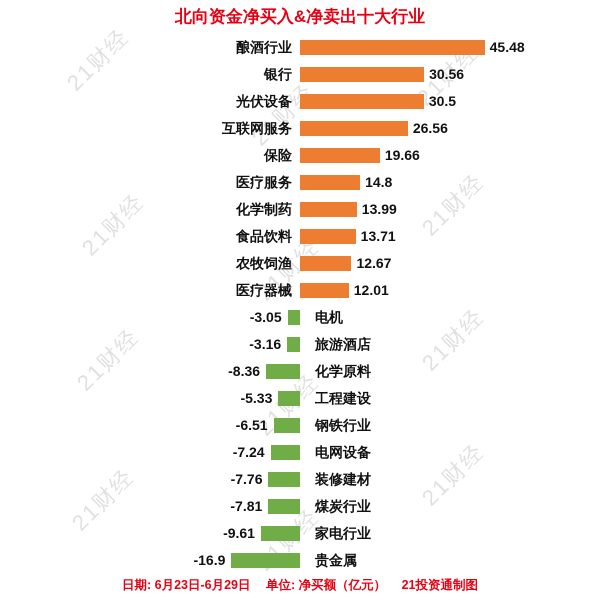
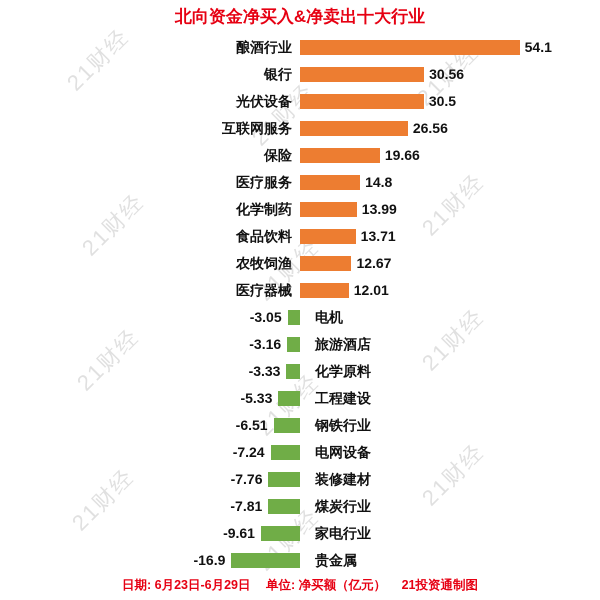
酿酒行业: 45.48 -> 54.1
化学原料: -8.36 -> -3.33
